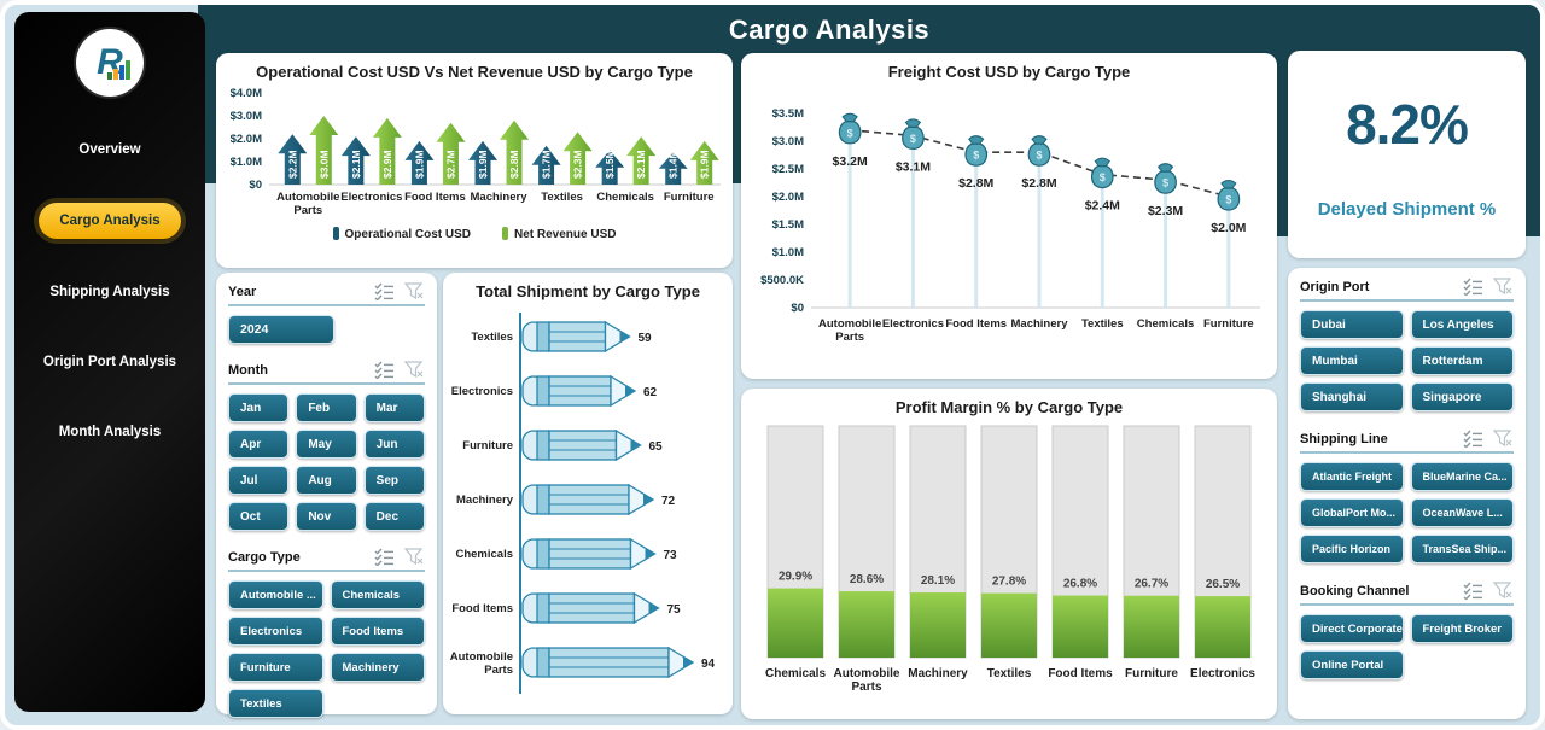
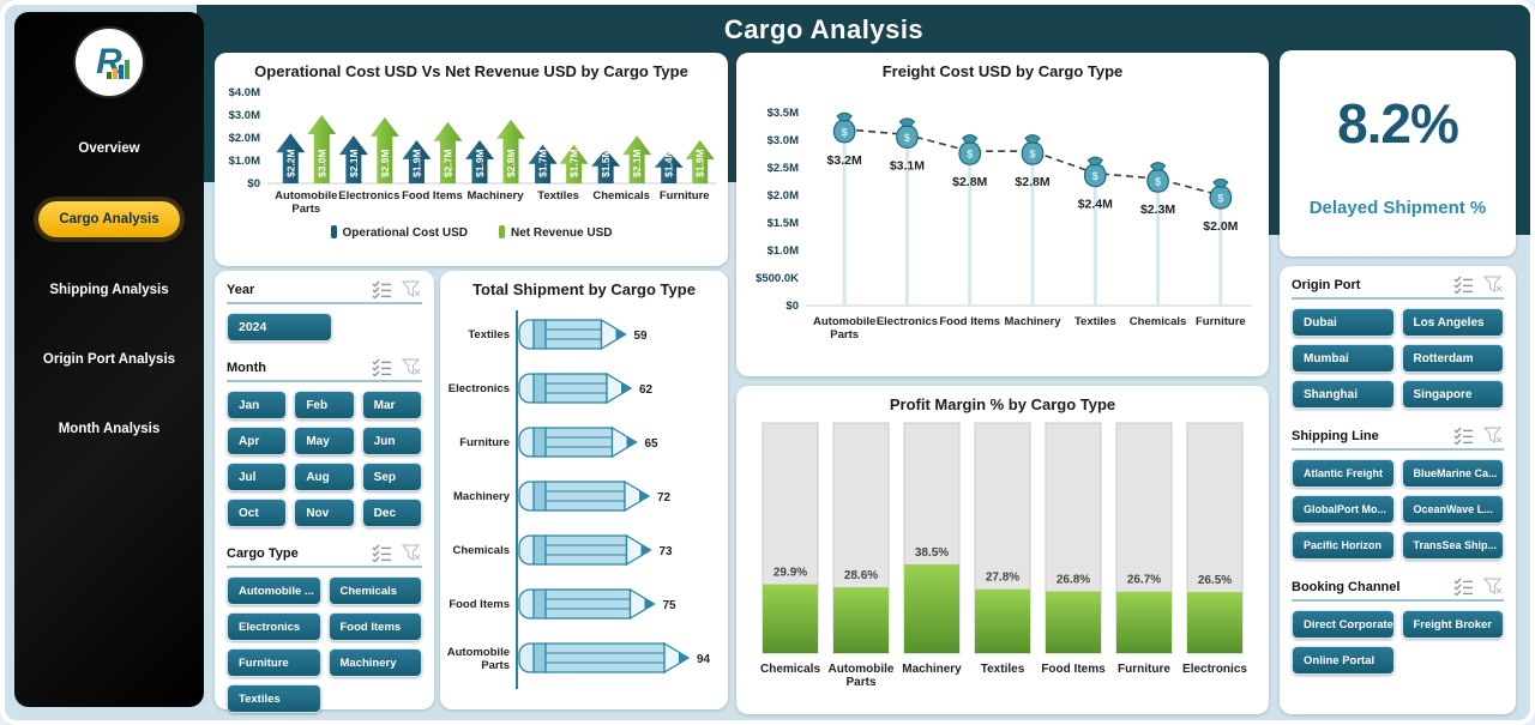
Operational Cost USD Vs Net Revenue USD by Cargo Type/Net Revenue USD/Textiles: $2.3M -> $1.7M
Profit Margin % by Cargo Type/Machinery: 28.1% -> 38.5%
